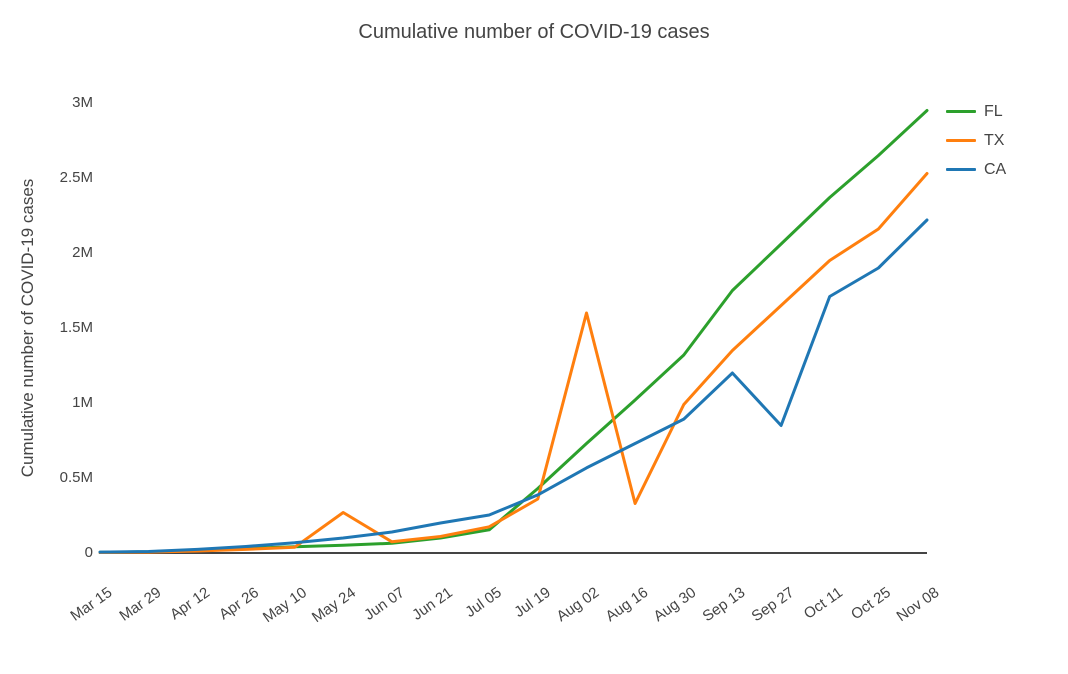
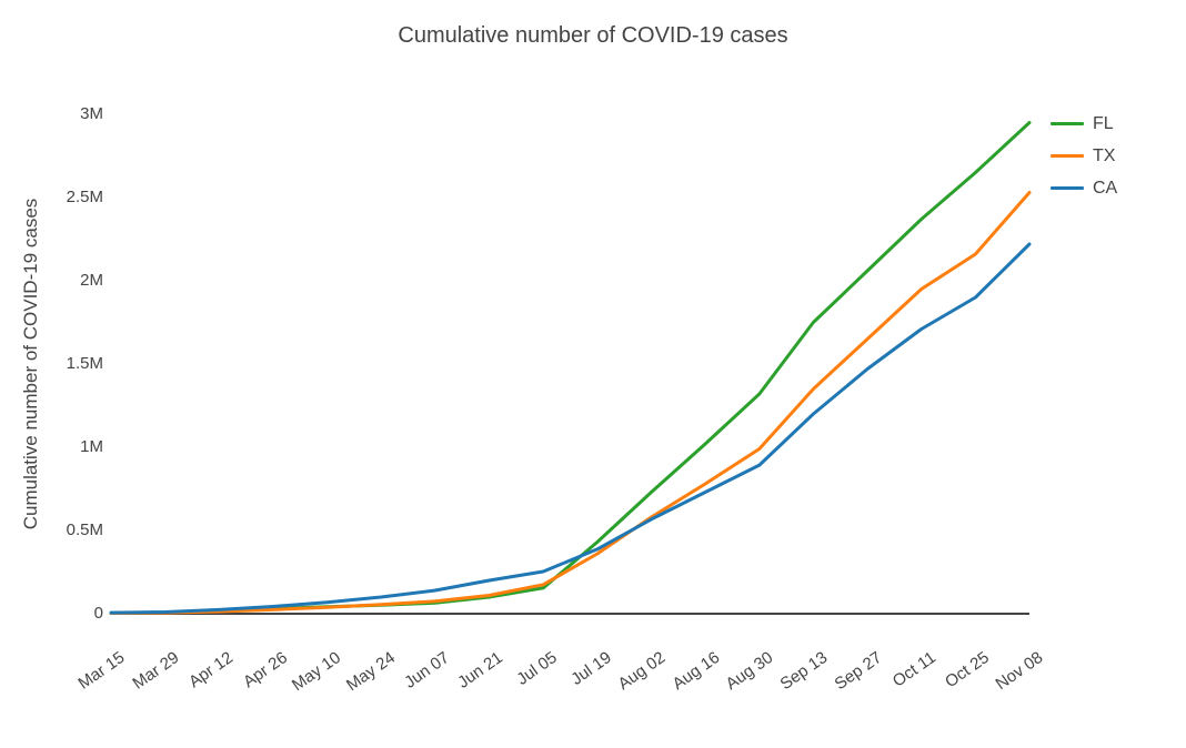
TX/May 24: 0.27M -> 0.06M
TX/Aug 02: 1.60M -> 0.58M
TX/Aug 16: 0.33M -> 0.78M
CA/Sep 27: 0.85M -> 1.47M
